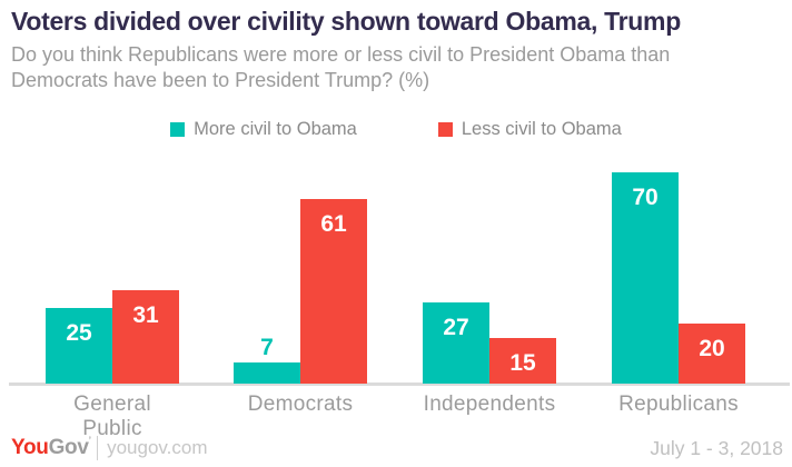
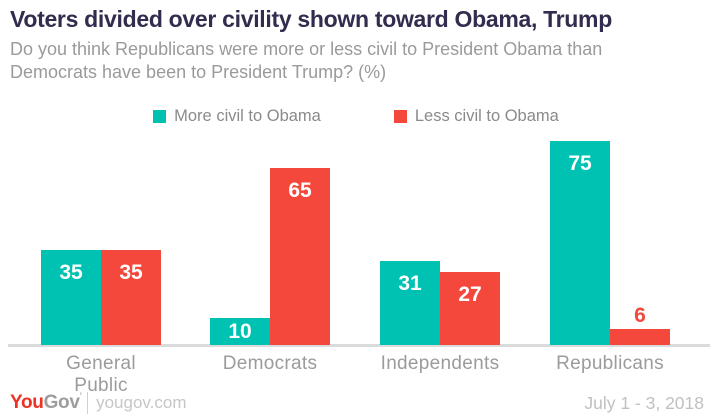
More civil to Obama/General Public: 25 -> 35
Less civil to Obama/General Public: 31 -> 35
More civil to Obama/Democrats: 7 -> 10
Less civil to Obama/Democrats: 61 -> 65
More civil to Obama/Independents: 27 -> 31
Less civil to Obama/Independents: 15 -> 27
More civil to Obama/Republicans: 70 -> 75
Less civil to Obama/Republicans: 20 -> 6
